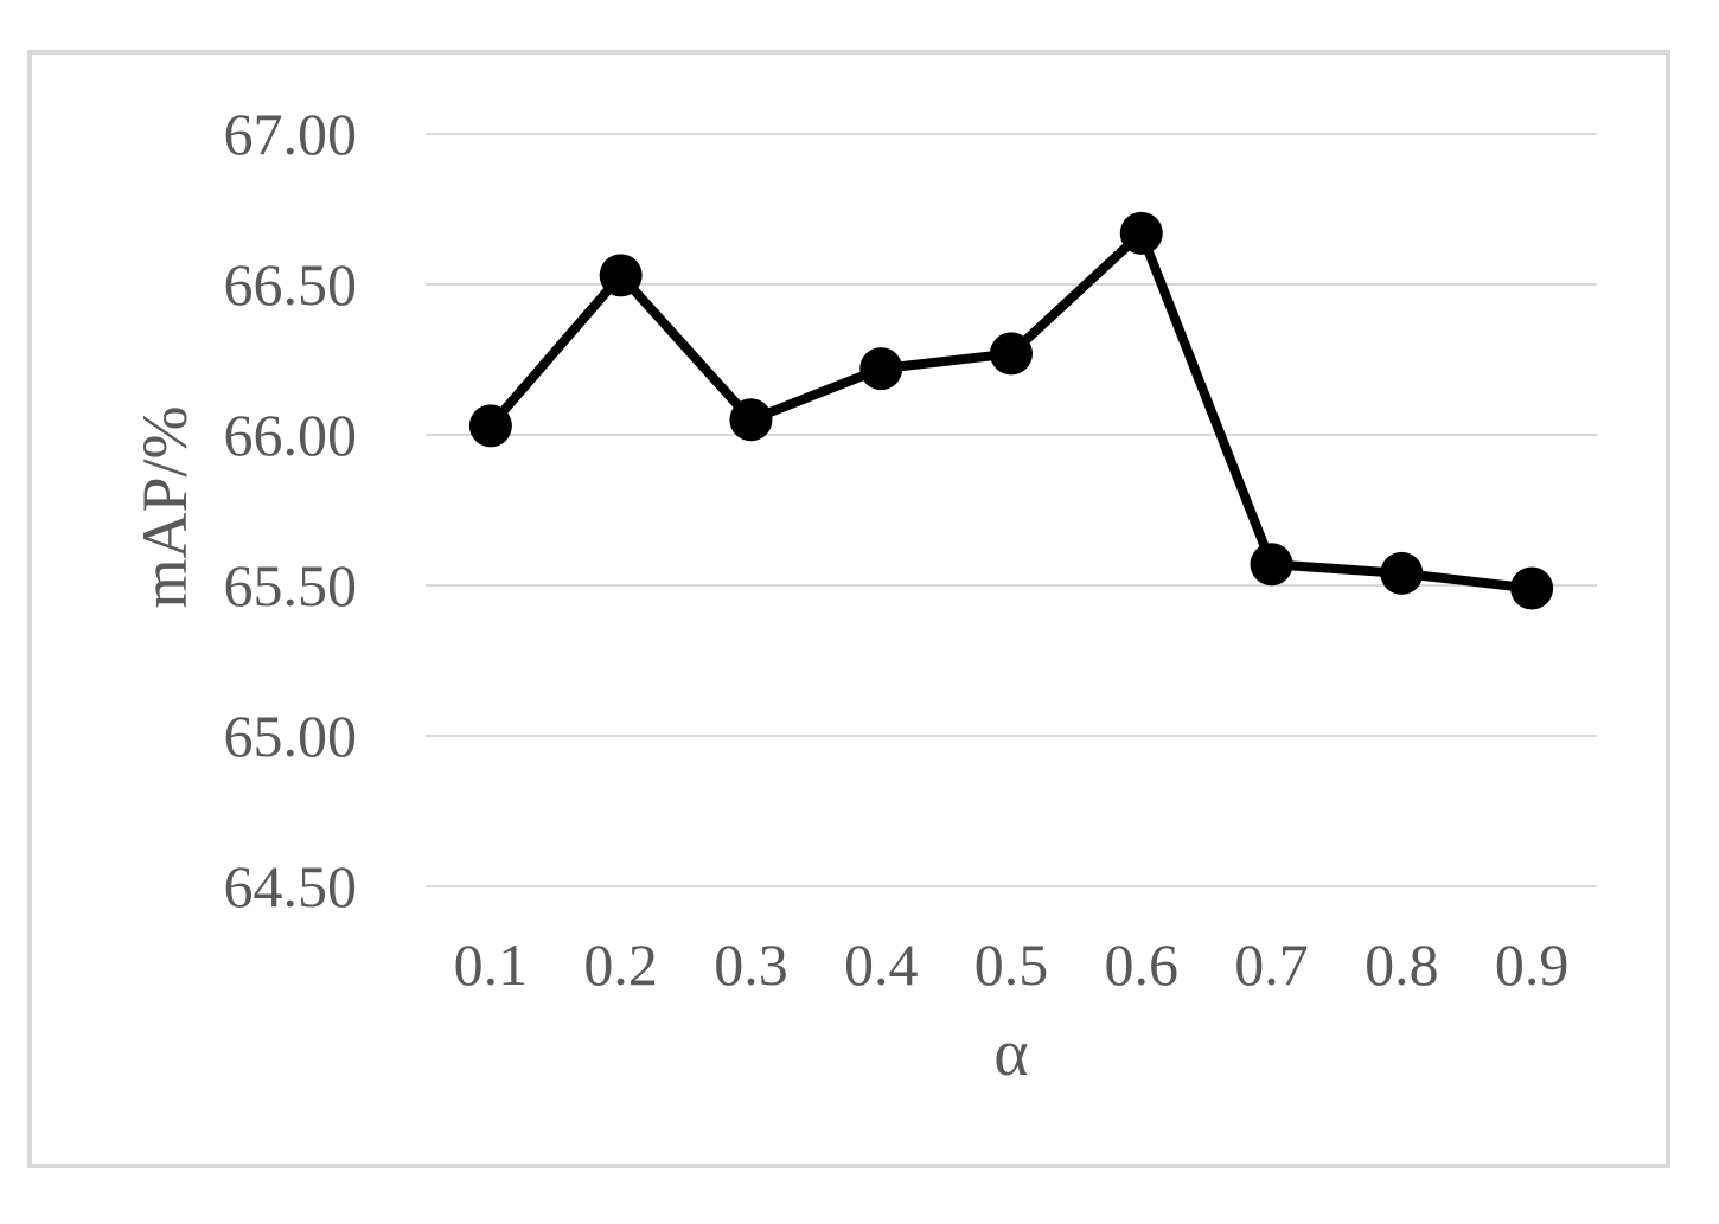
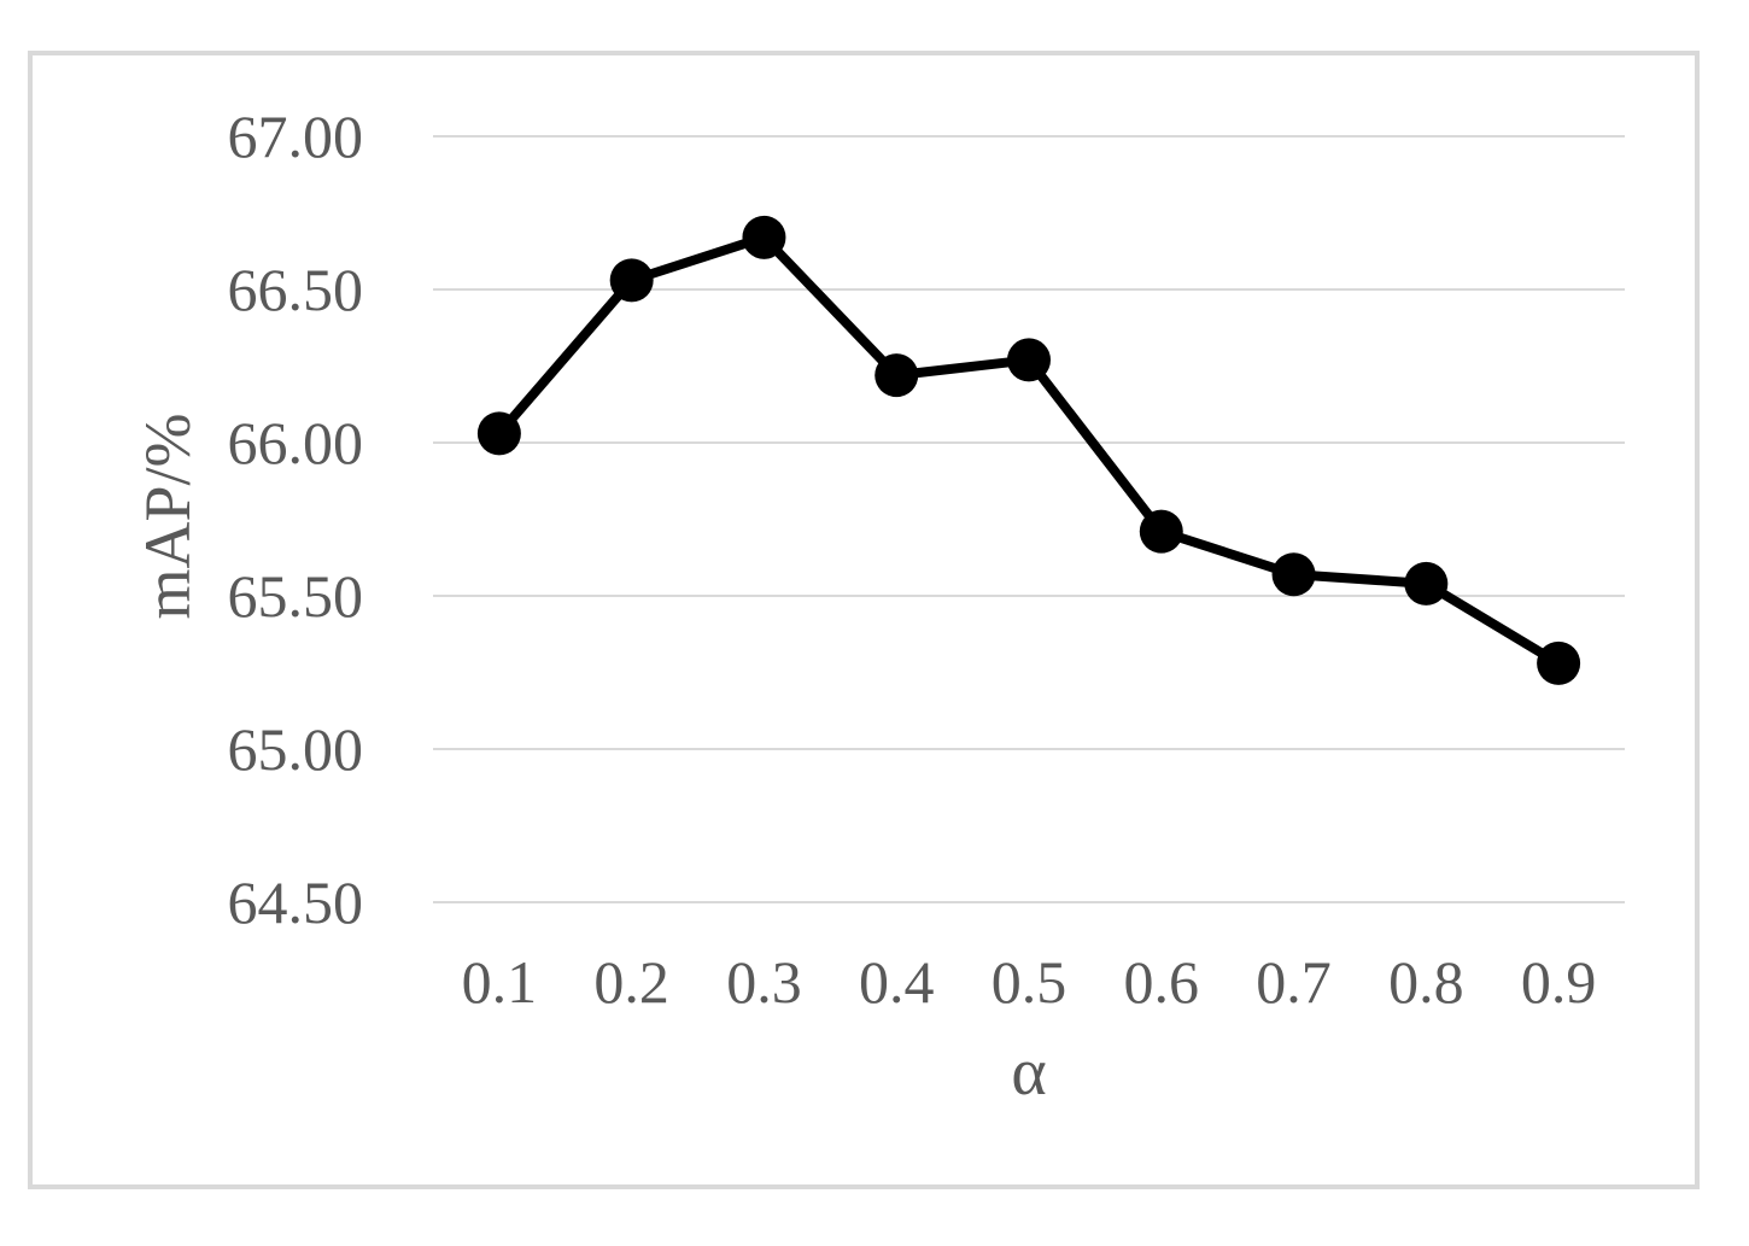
0.3: 66.05 -> 66.67
0.6: 66.67 -> 65.71
0.9: 65.49 -> 65.28
